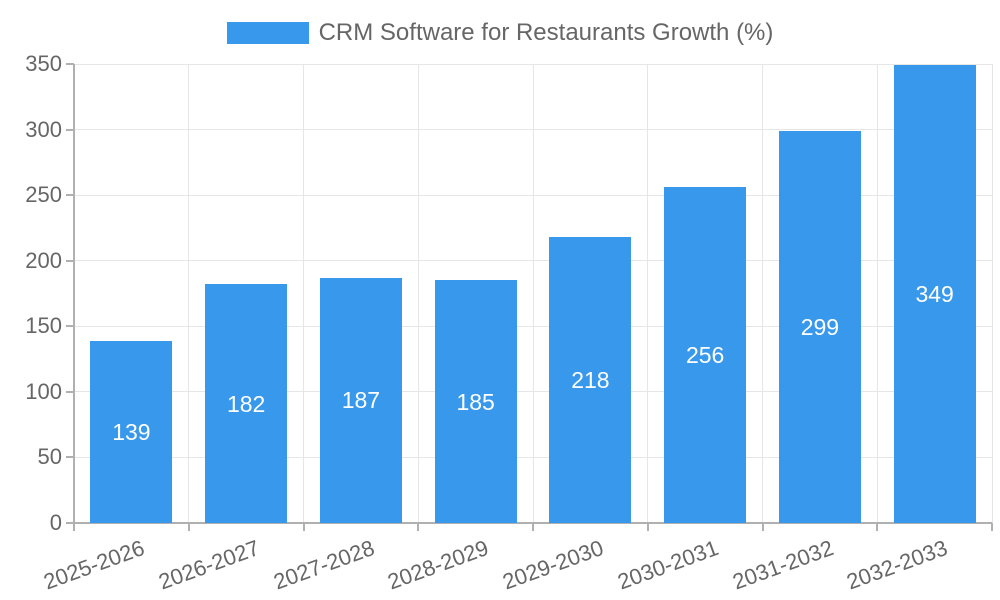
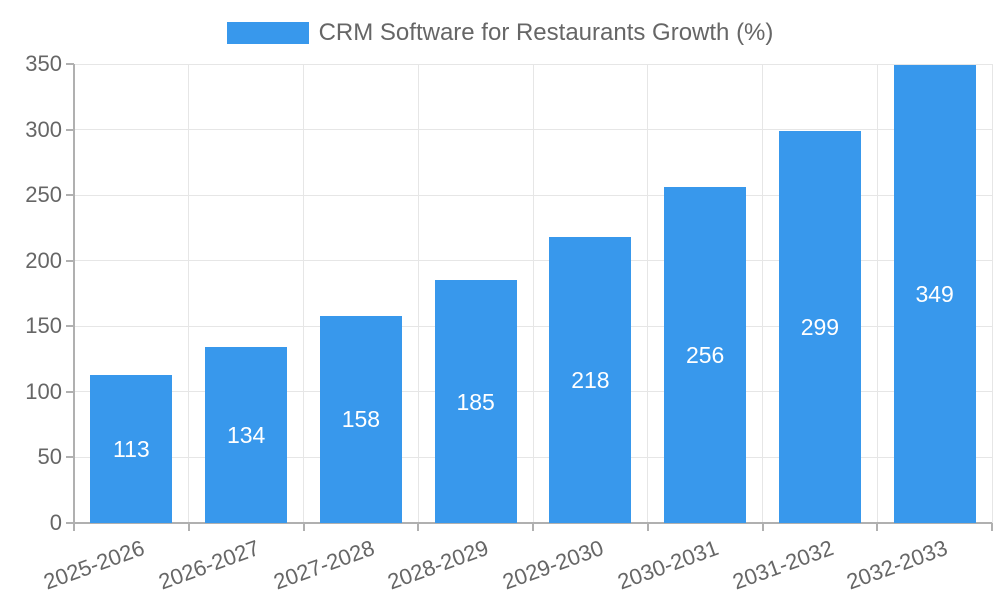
2025-2026: 139 -> 113
2026-2027: 182 -> 134
2027-2028: 187 -> 158
